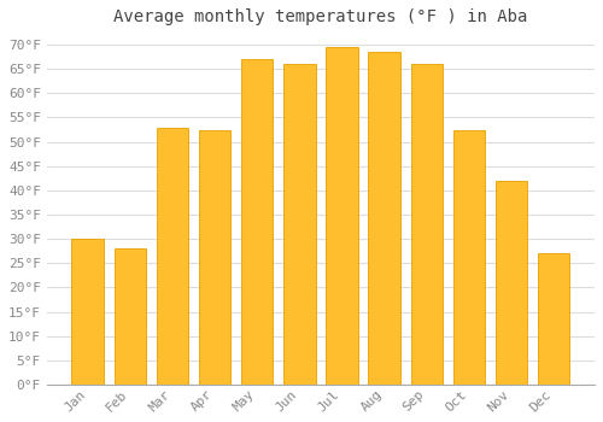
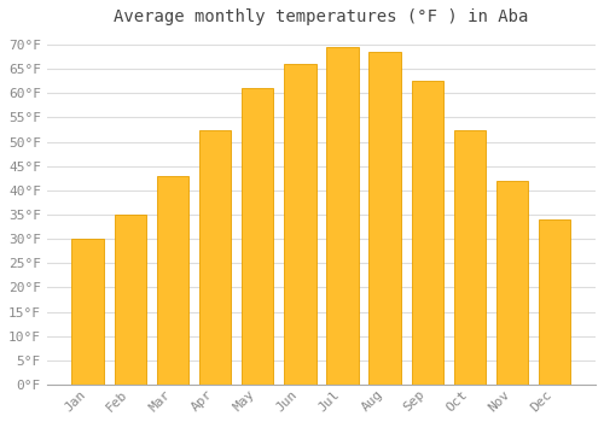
Feb: 28.0°F -> 35.0°F
Mar: 53.0°F -> 43.0°F
May: 67.0°F -> 61.0°F
Sep: 66.0°F -> 62.5°F
Dec: 27.0°F -> 34.0°F
